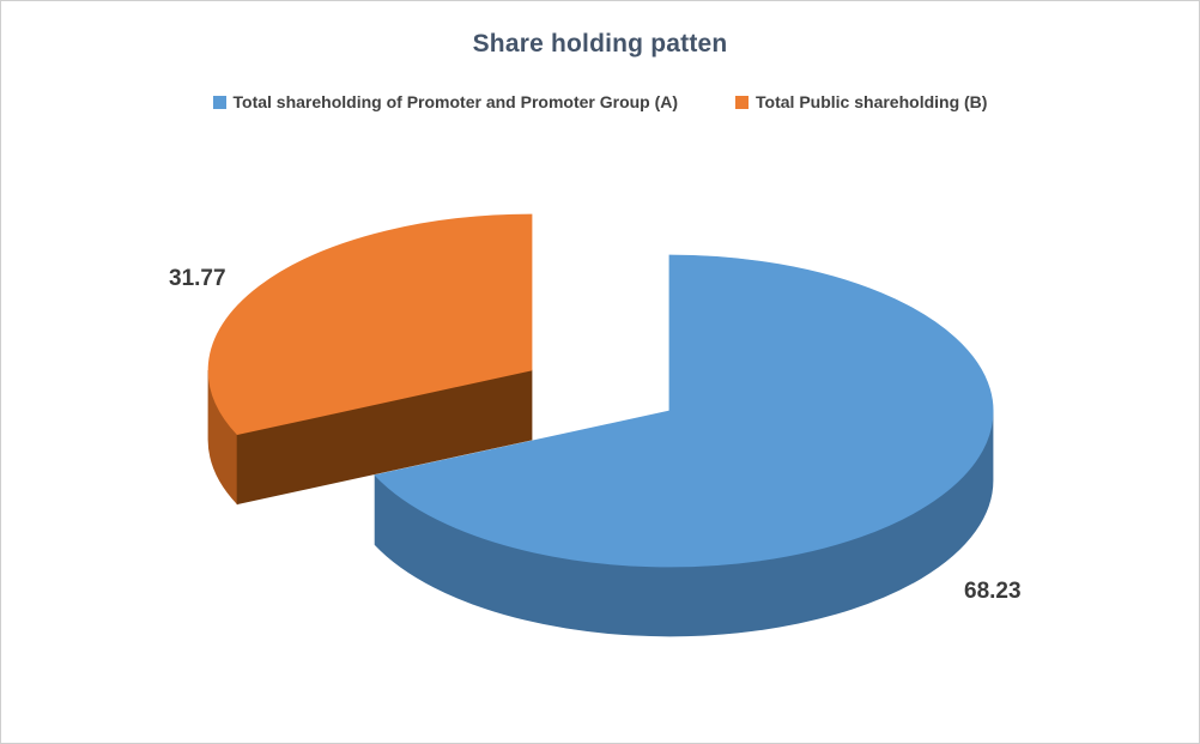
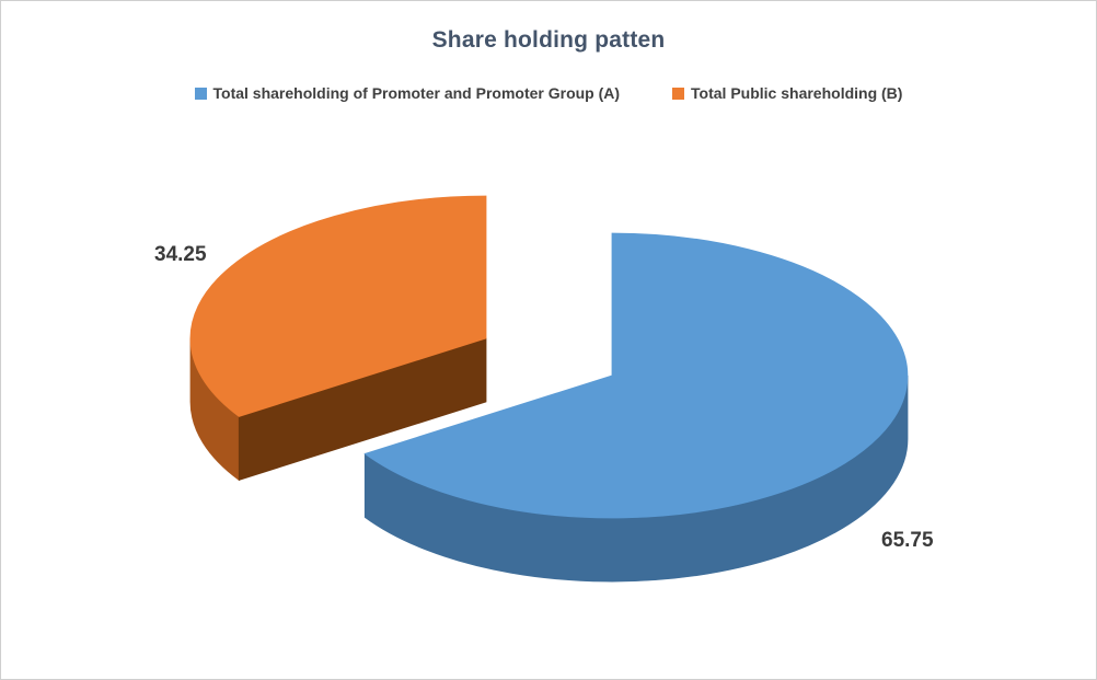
Total shareholding of Promoter and Promoter Group (A): 68.23 -> 65.75
Total Public shareholding (B): 31.77 -> 34.25
